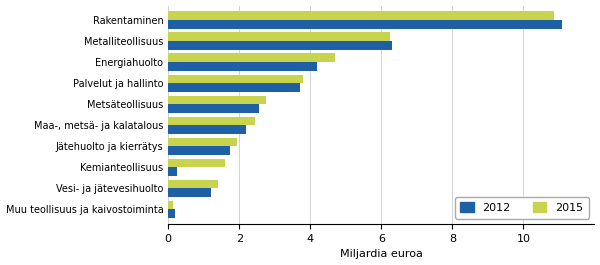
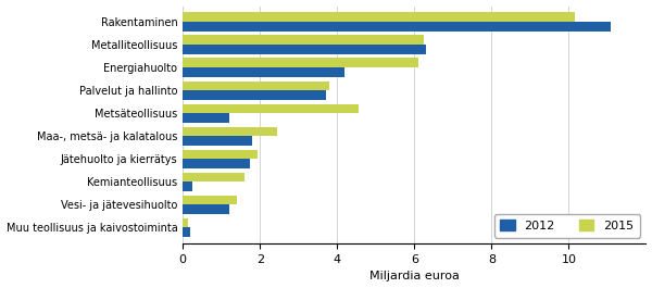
2015/Rakentaminen: 10.85 -> 10.15
2015/Energiahuolto: 4.70 -> 6.10
2015/Metsäteollisuus: 2.75 -> 4.55
2012/Metsäteollisuus: 2.55 -> 1.20
2012/Maa-, metsä- ja kalatalous: 2.20 -> 1.80
